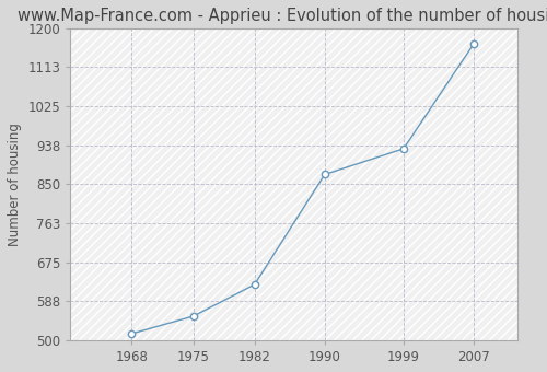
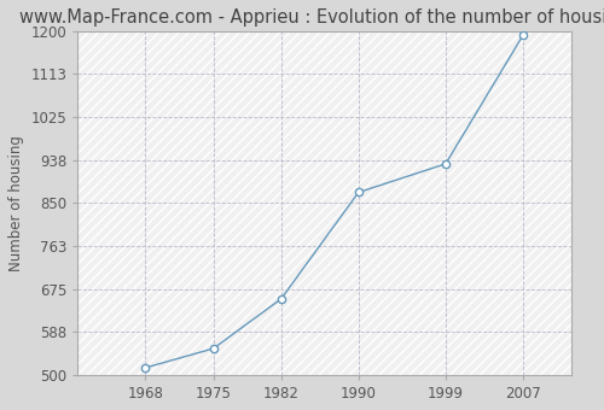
1982: 625 -> 655
2007: 1165 -> 1192
